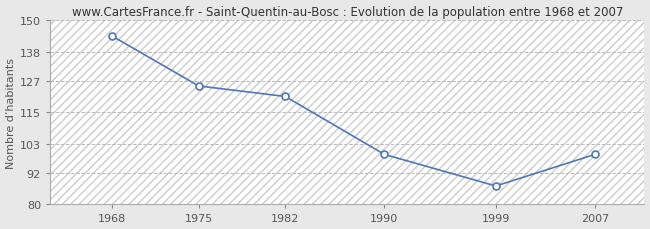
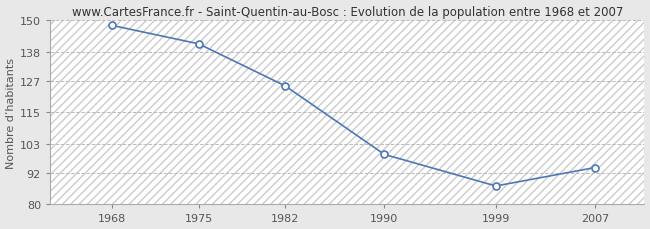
1968: 144 -> 148
1975: 125 -> 141
1982: 121 -> 125
2007: 99 -> 94
